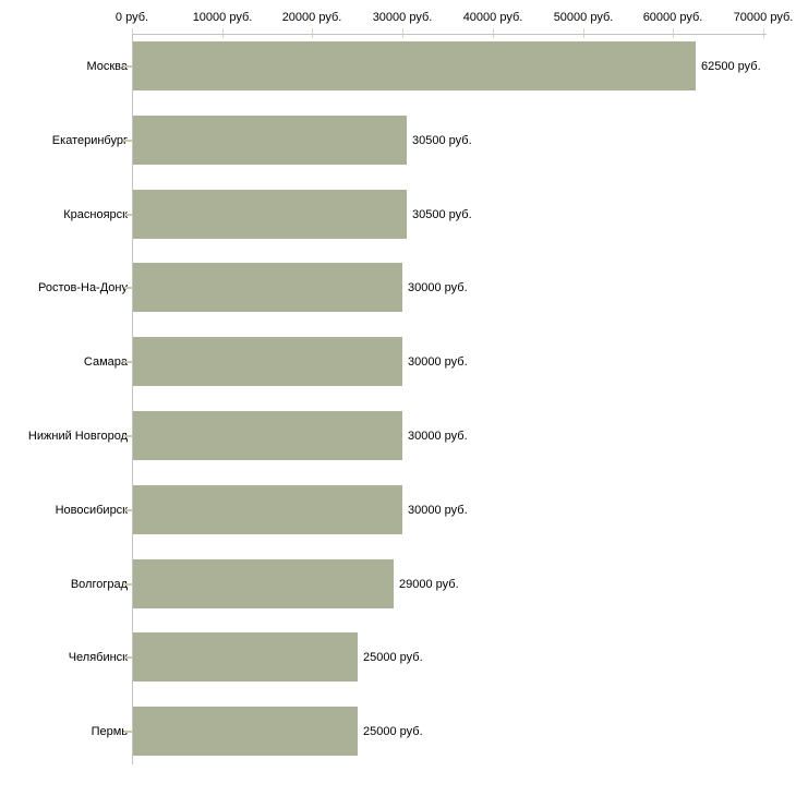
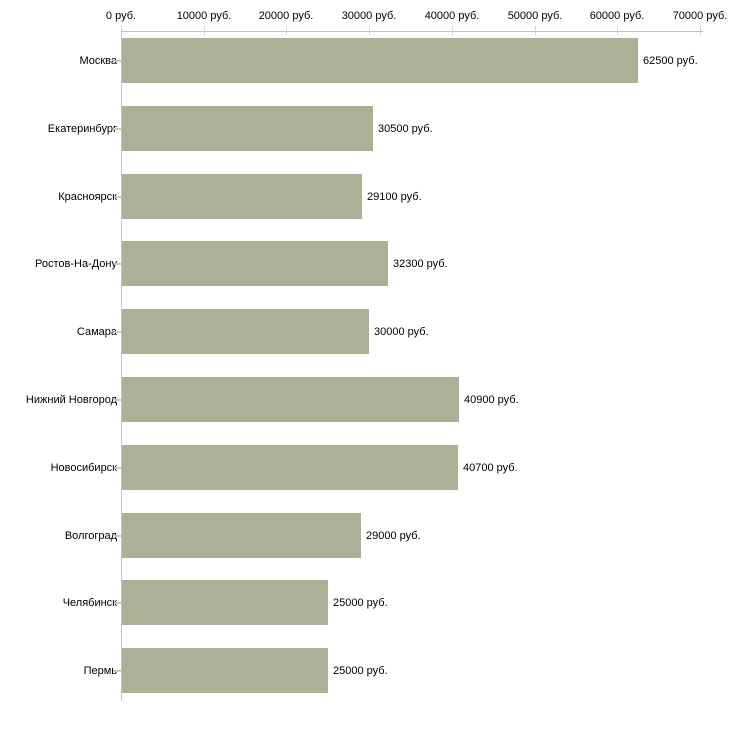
Красноярск: 30500 -> 29100
Ростов-На-Дону: 30000 -> 32300
Нижний Новгород: 30000 -> 40900
Новосибирск: 30000 -> 40700
